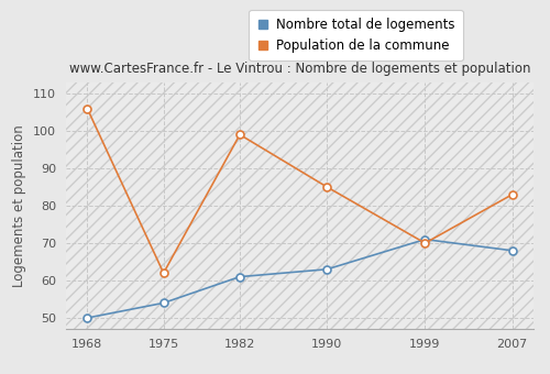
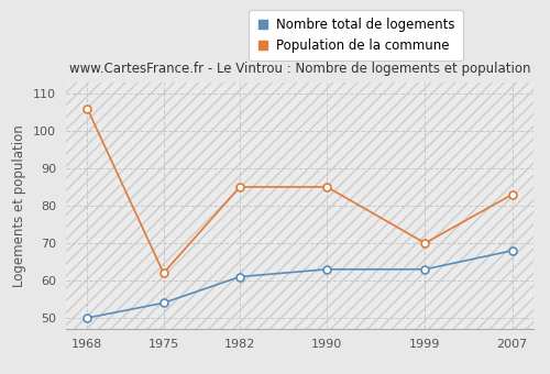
Population de la commune/1982: 99 -> 85
Nombre total de logements/1999: 71 -> 63
